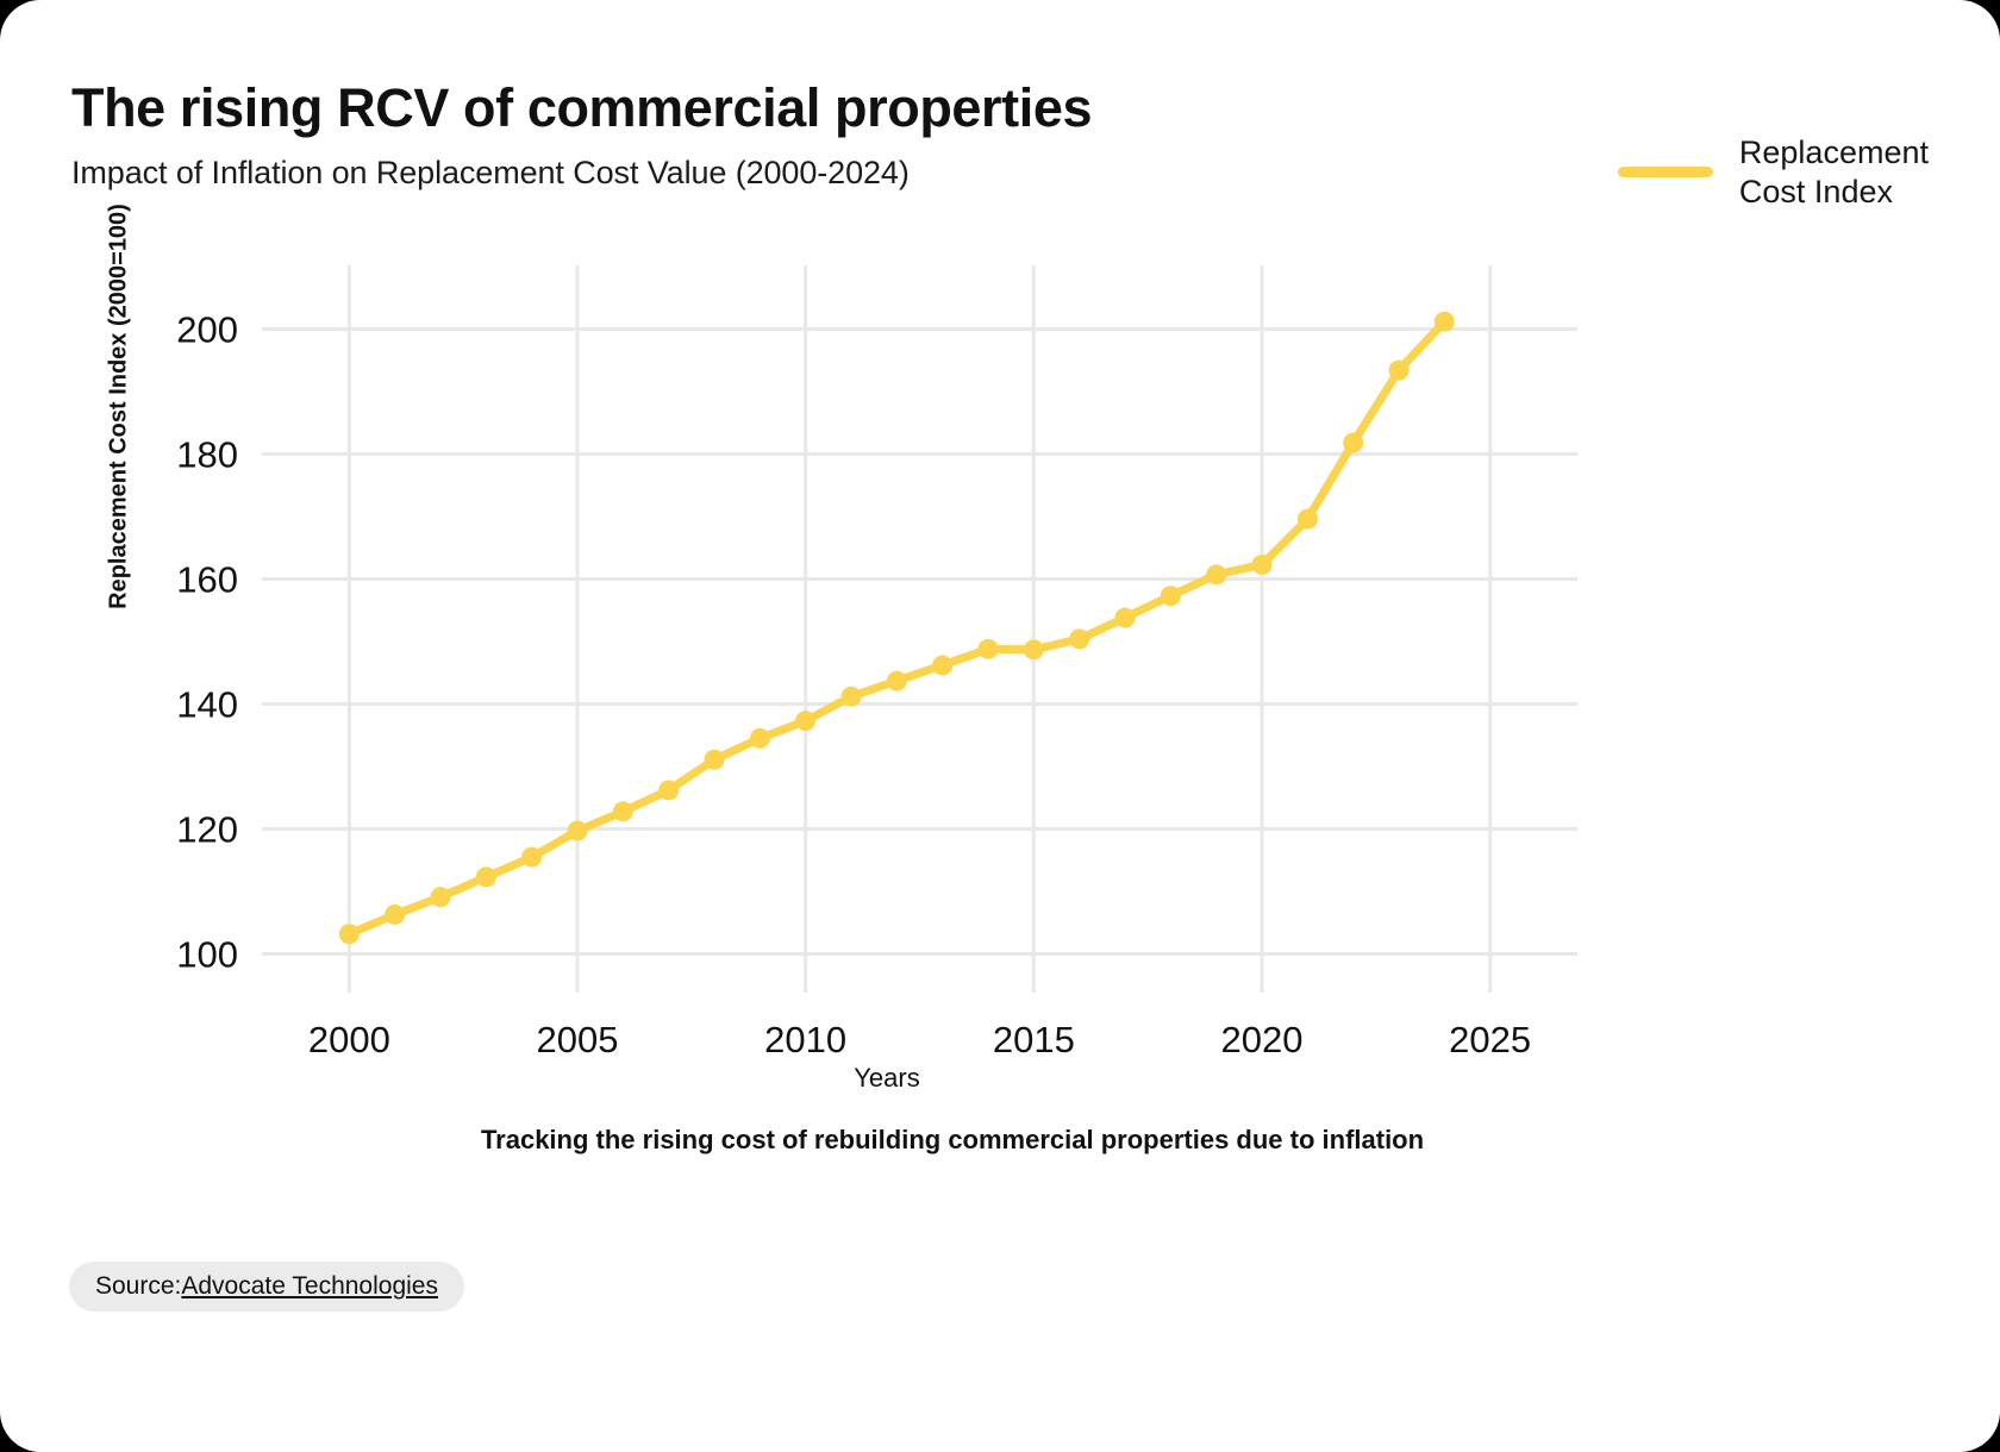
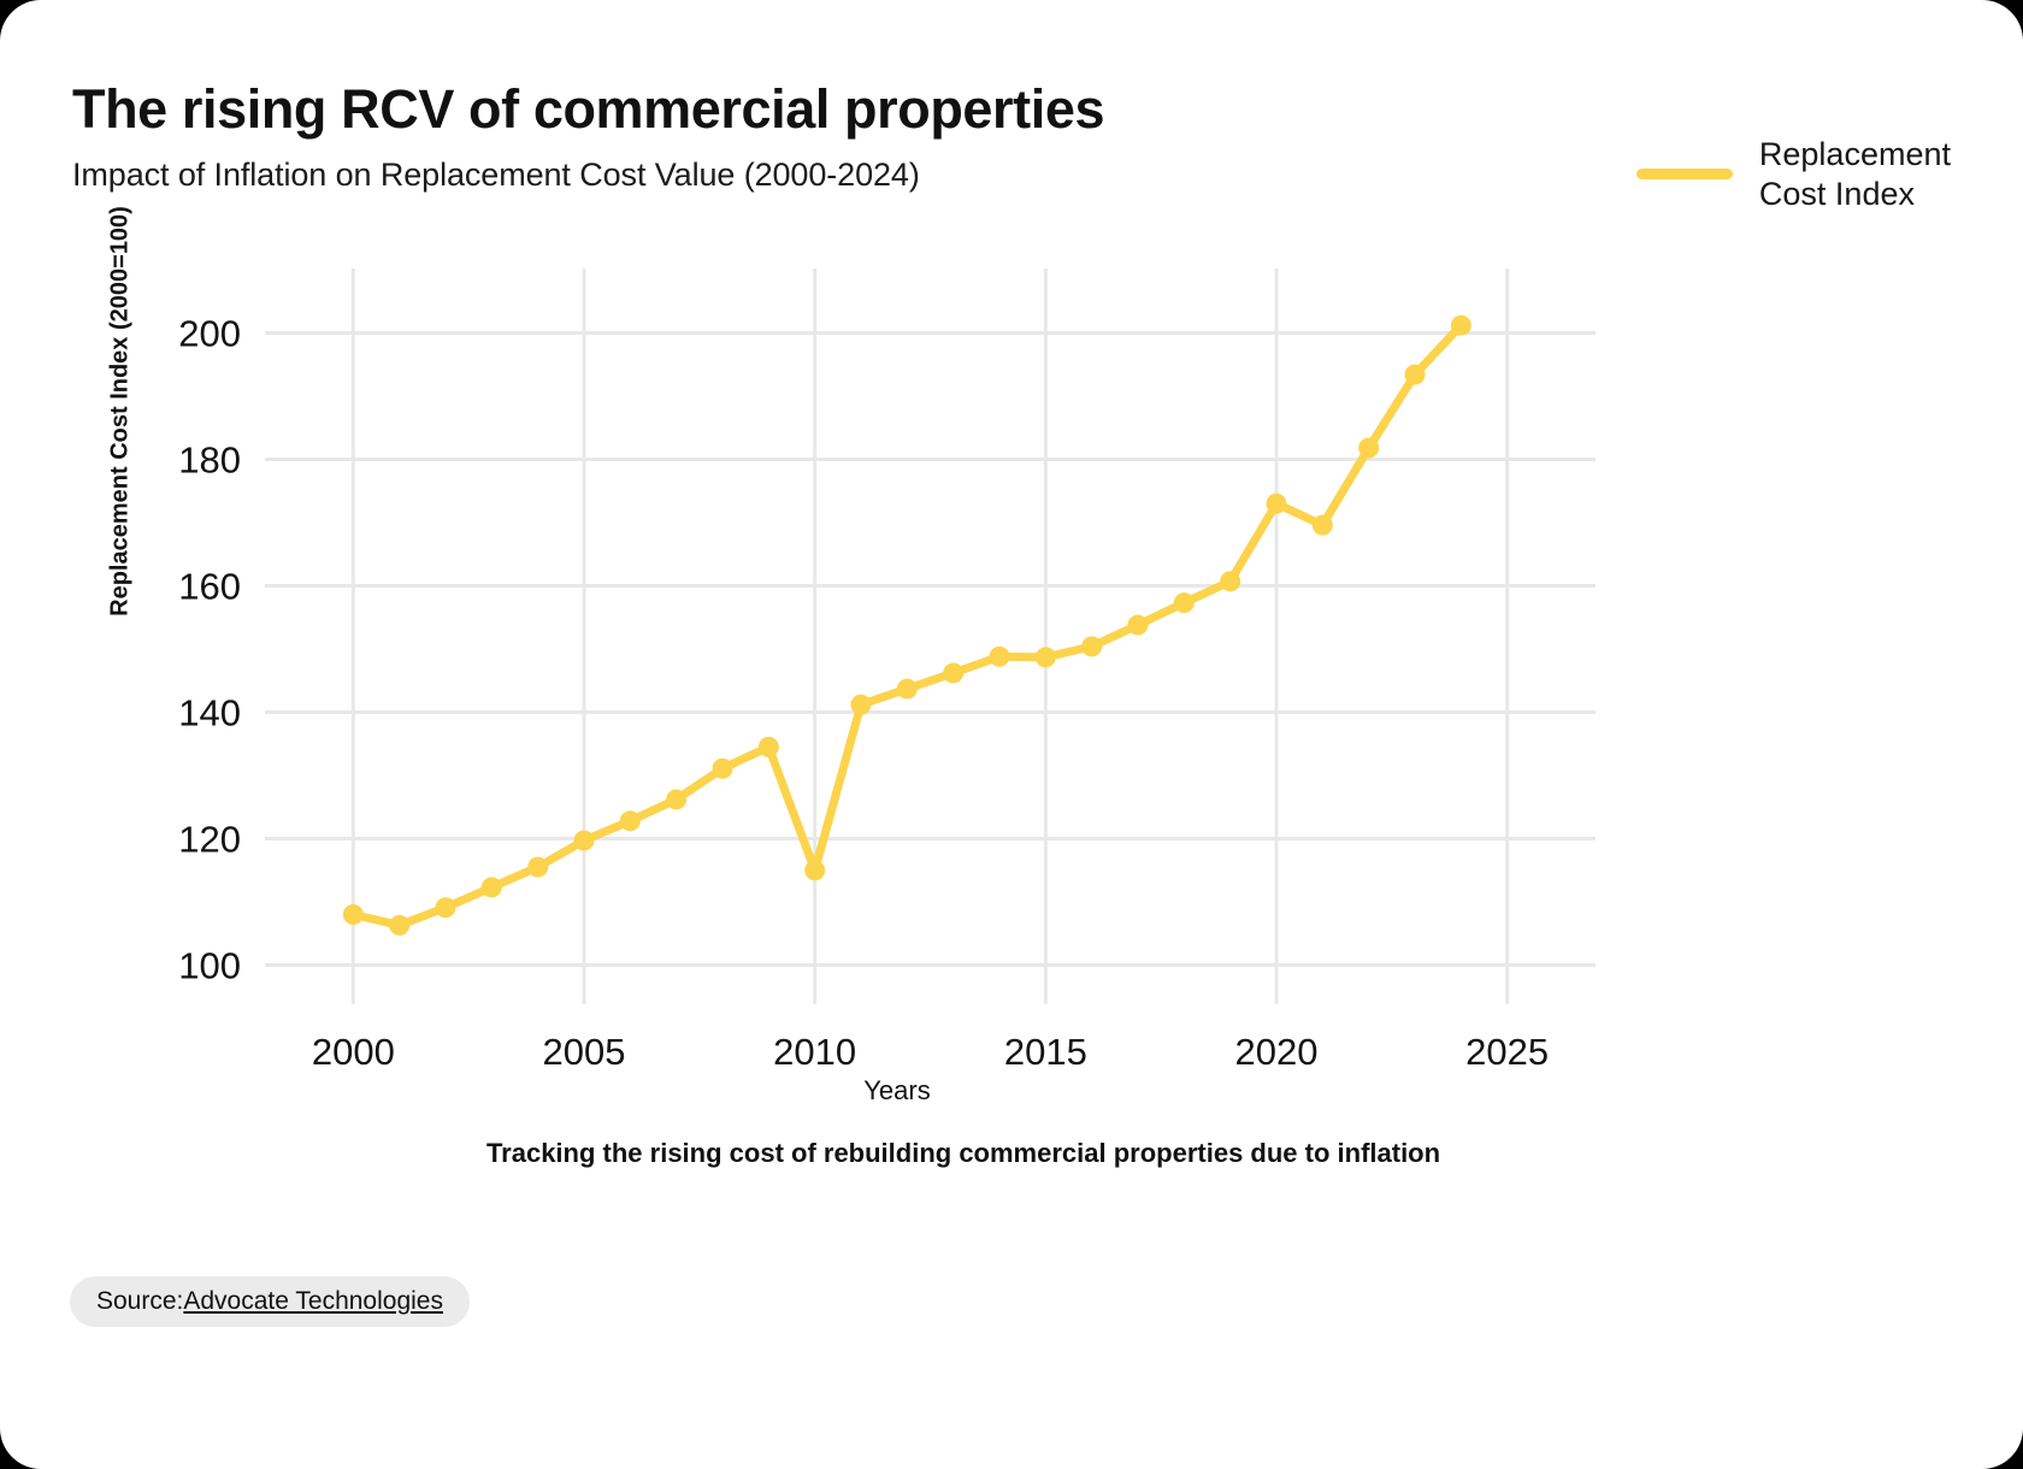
2000: 103 -> 108
2010: 137 -> 115
2020: 162 -> 173
